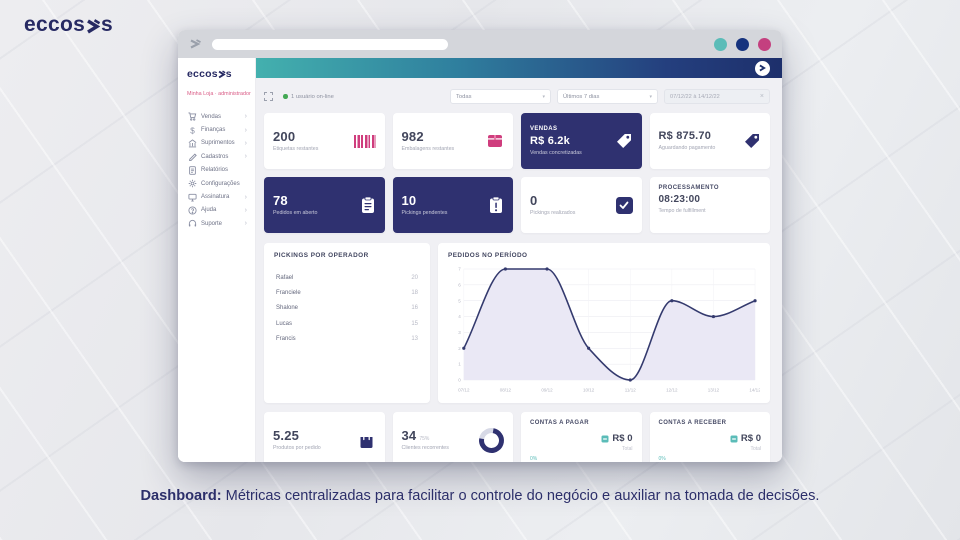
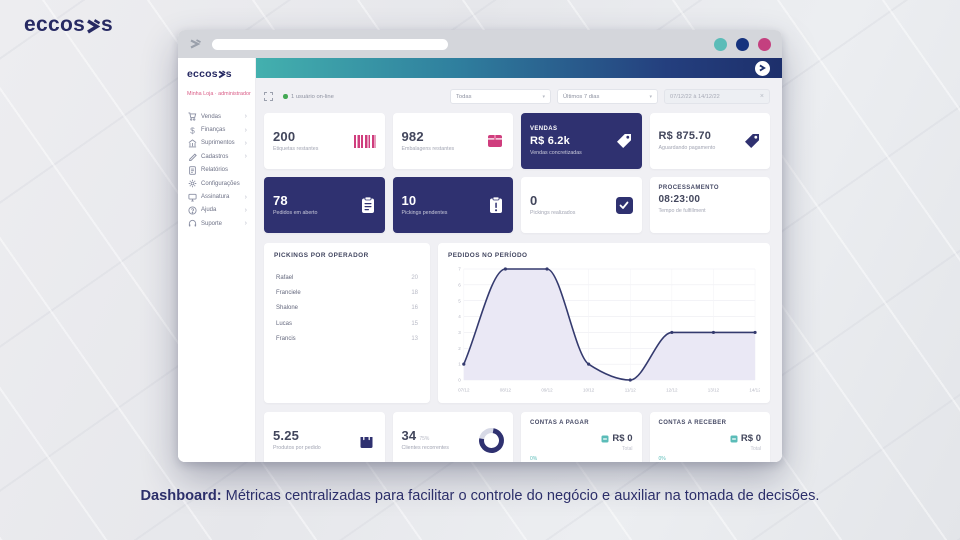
07/12: 2 -> 1
10/12: 2 -> 1
12/12: 5 -> 3
13/12: 4 -> 3
14/12: 5 -> 3
